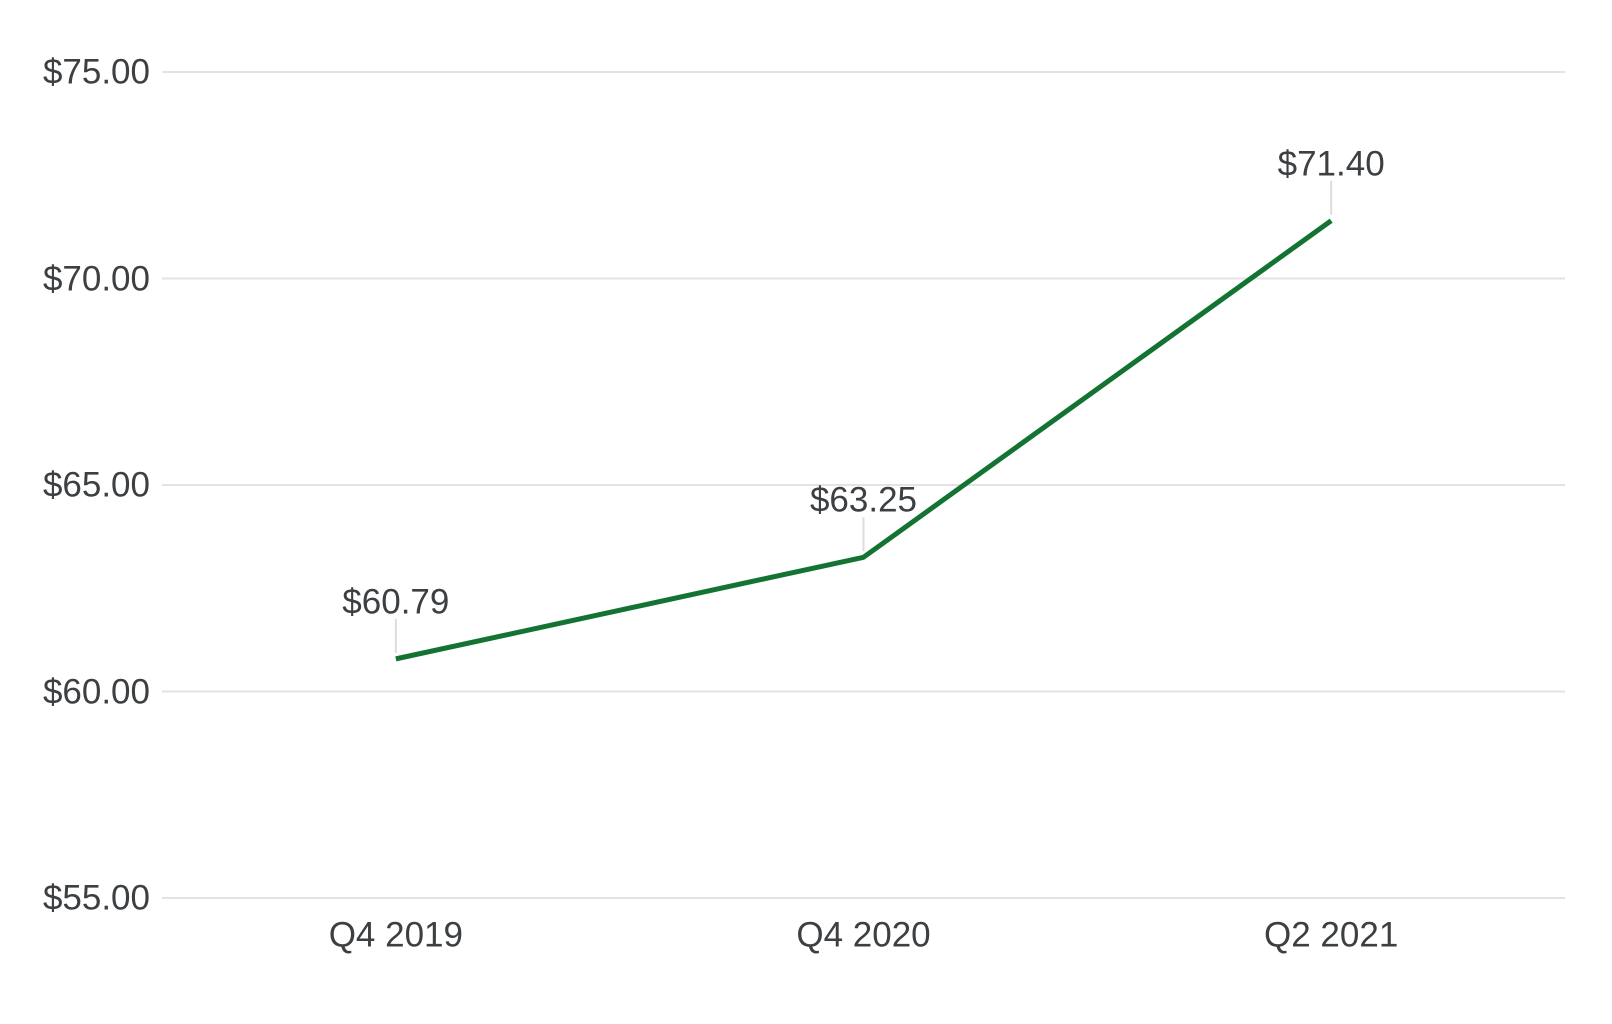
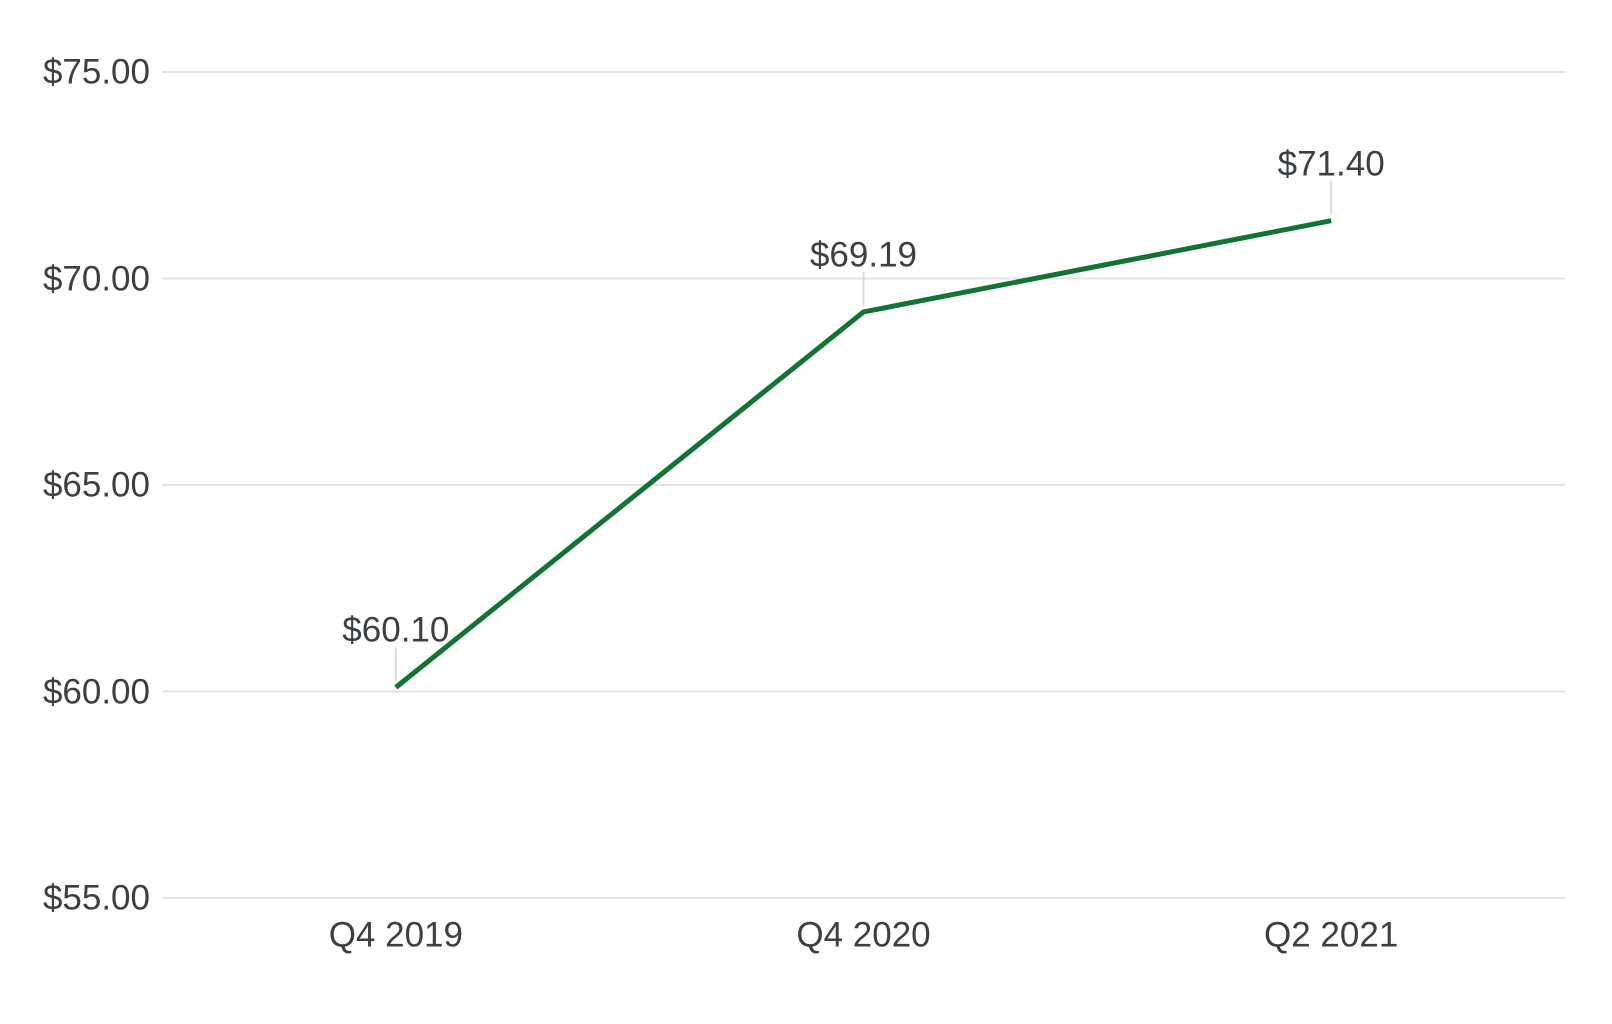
Q4 2019: $60.79 -> $60.10
Q4 2020: $63.25 -> $69.19
